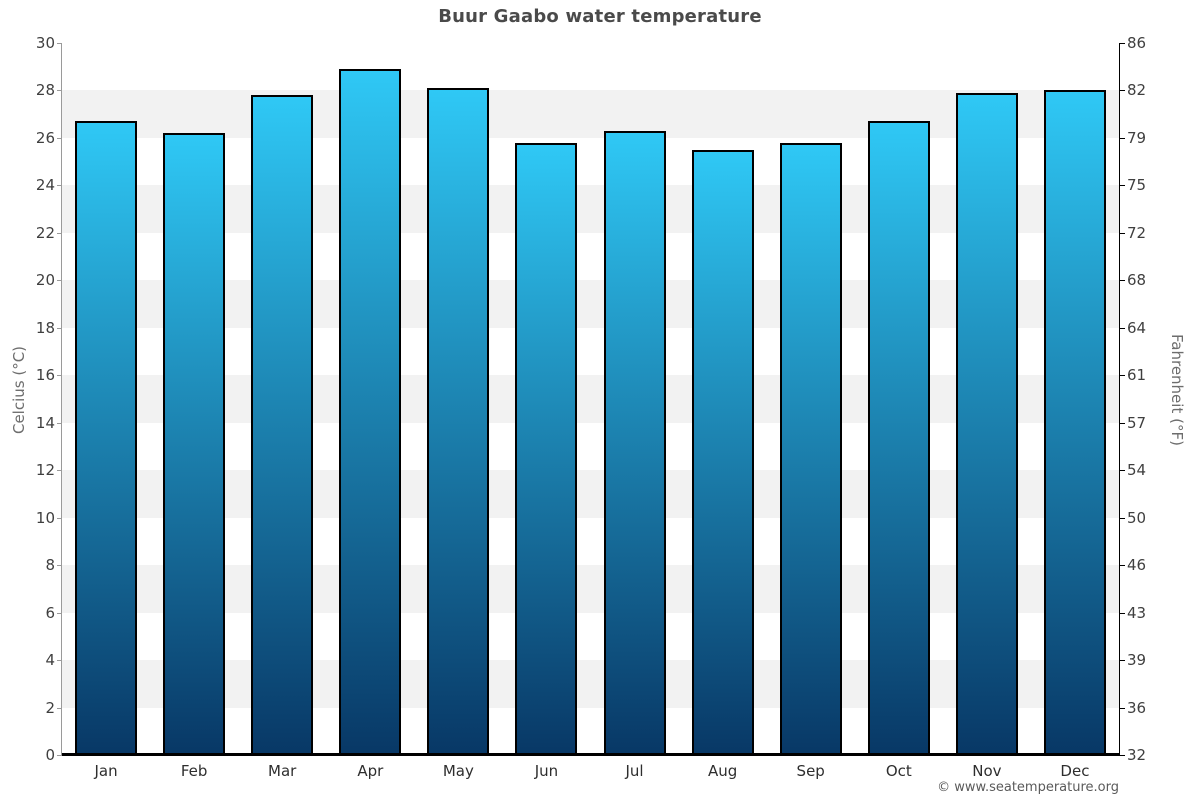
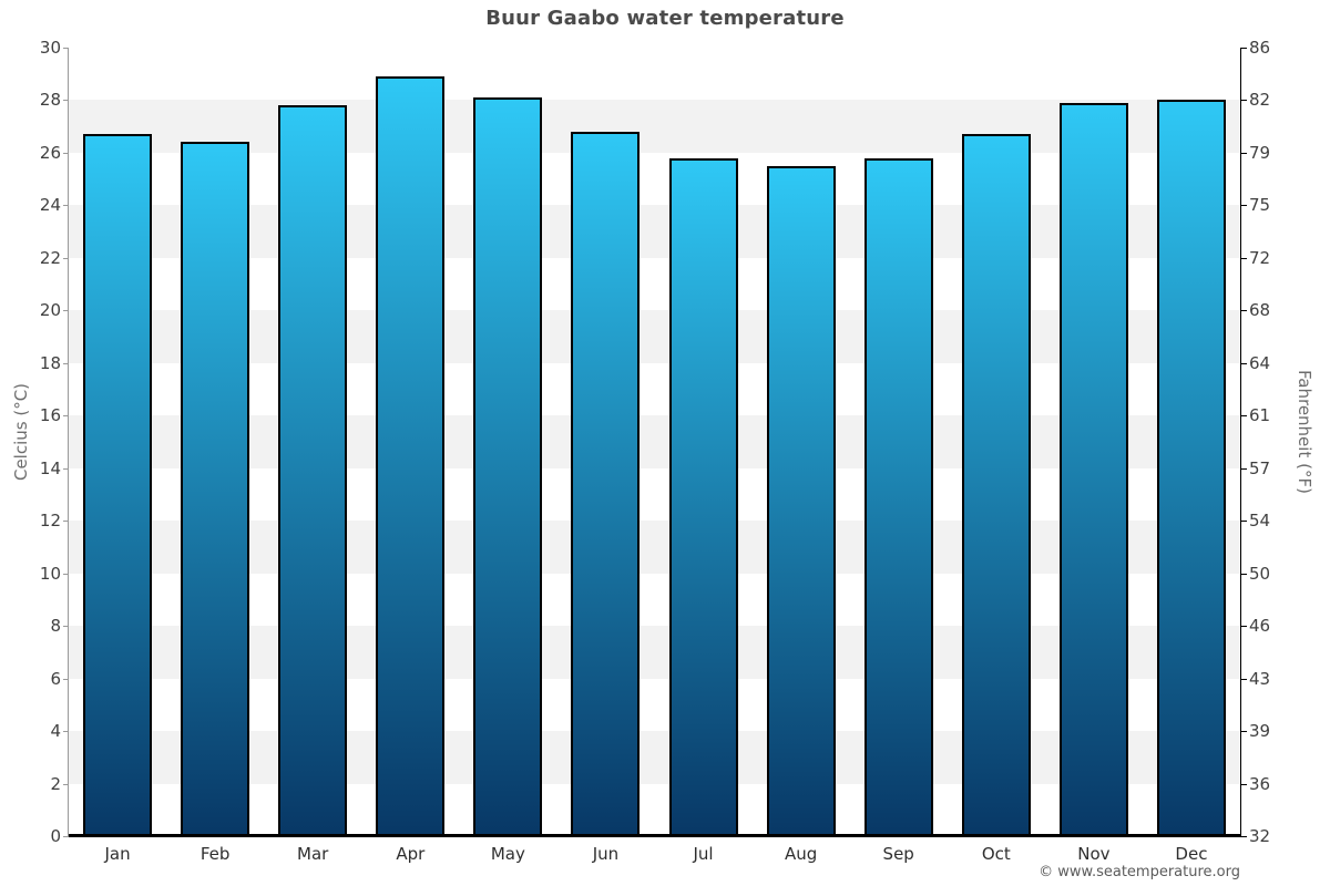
Feb: 26.2 -> 26.4
Jun: 25.8 -> 26.8
Jul: 26.3 -> 25.8
